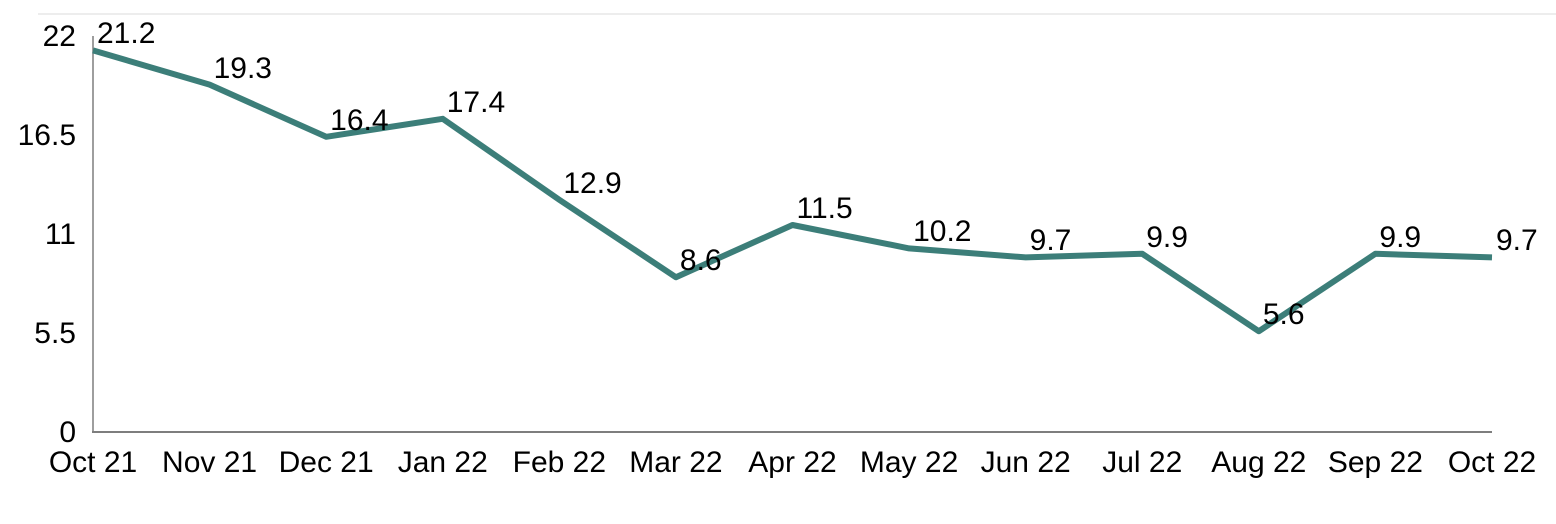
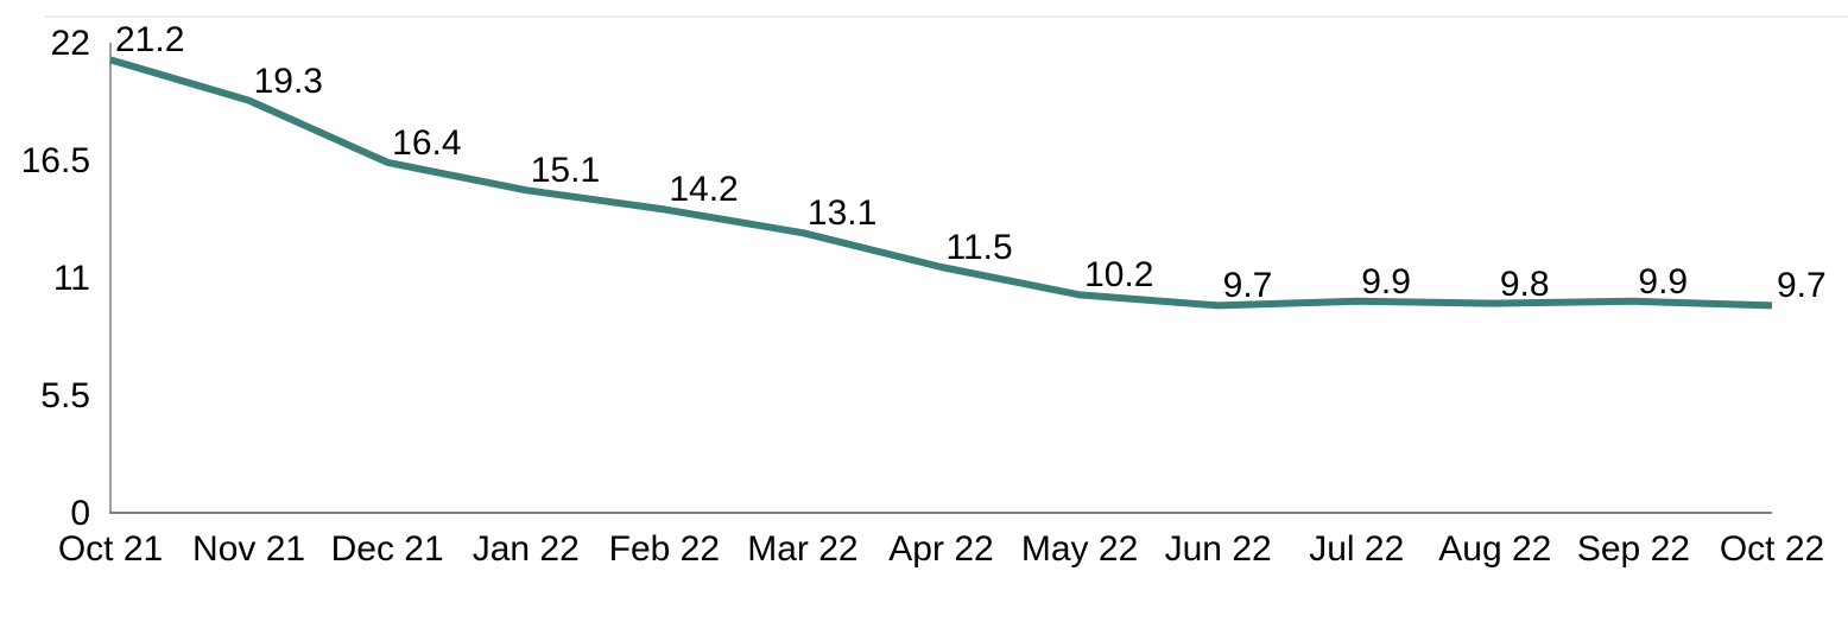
Jan 22: 17.4 -> 15.1
Feb 22: 12.9 -> 14.2
Mar 22: 8.6 -> 13.1
Aug 22: 5.6 -> 9.8
